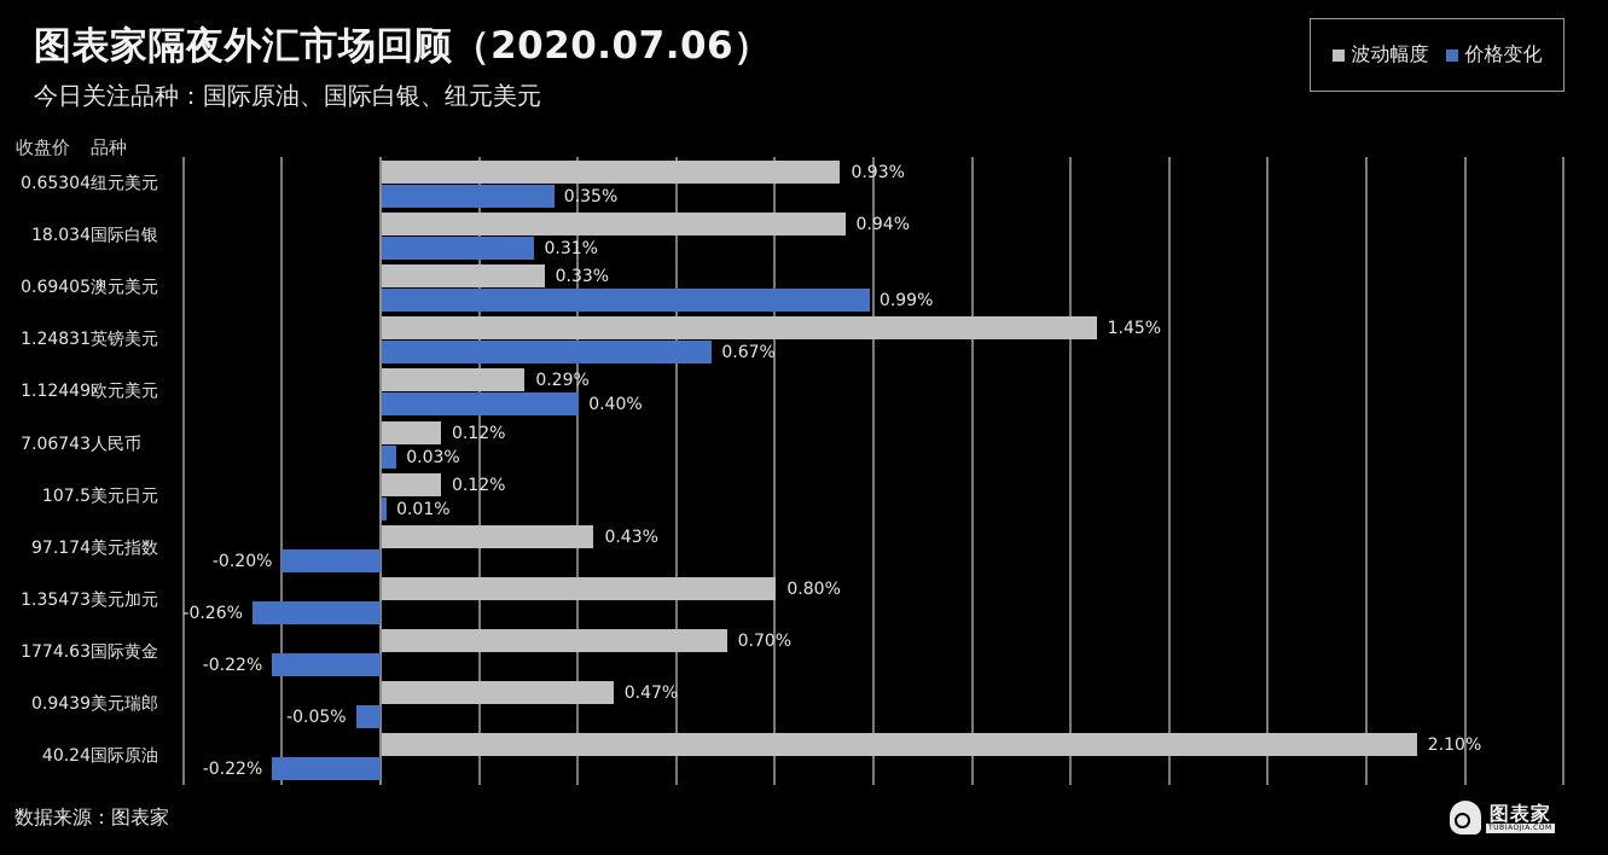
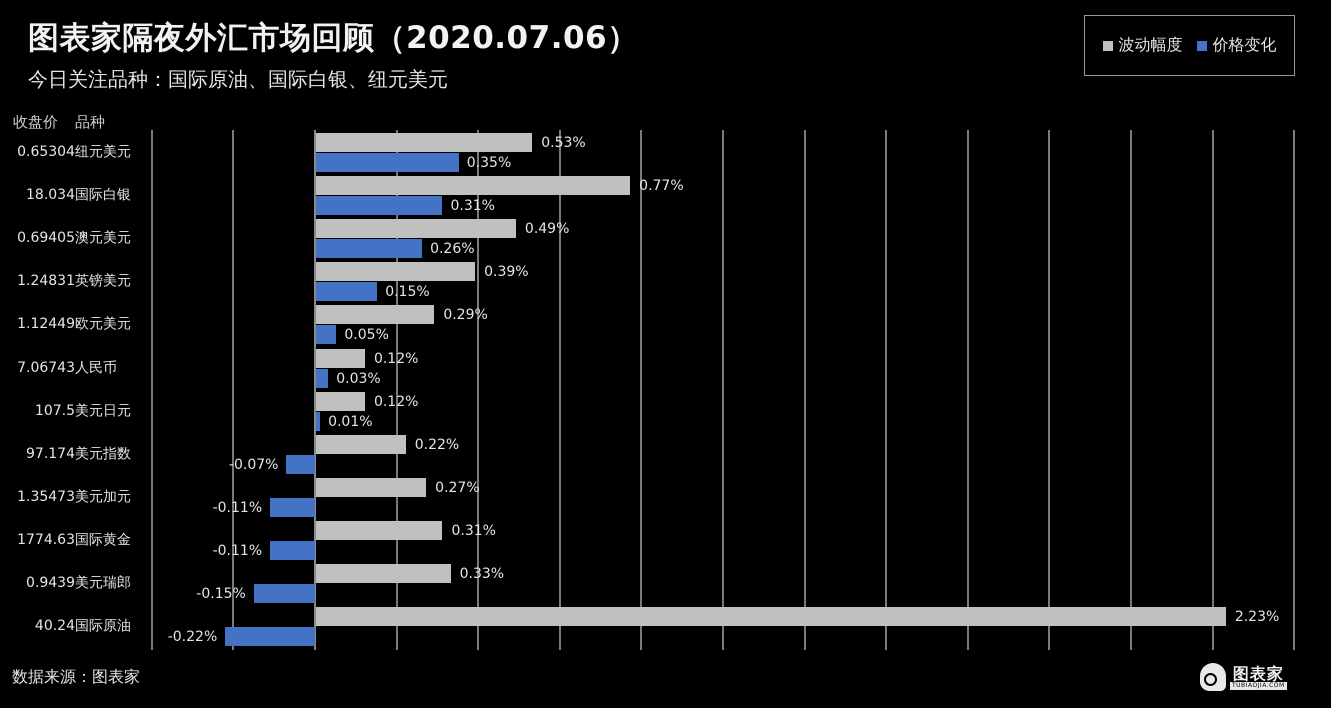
波动幅度/纽元美元: 0.93% -> 0.53%
波动幅度/国际白银: 0.94% -> 0.77%
波动幅度/澳元美元: 0.33% -> 0.49%
价格变化/澳元美元: 0.99% -> 0.26%
波动幅度/英镑美元: 1.45% -> 0.39%
价格变化/英镑美元: 0.67% -> 0.15%
价格变化/欧元美元: 0.40% -> 0.05%
波动幅度/美元指数: 0.43% -> 0.22%
价格变化/美元指数: -0.20% -> -0.07%
波动幅度/美元加元: 0.80% -> 0.27%
价格变化/美元加元: -0.26% -> -0.11%
波动幅度/国际黄金: 0.70% -> 0.31%
价格变化/国际黄金: -0.22% -> -0.11%
波动幅度/美元瑞郎: 0.47% -> 0.33%
价格变化/美元瑞郎: -0.05% -> -0.15%
波动幅度/国际原油: 2.10% -> 2.23%
